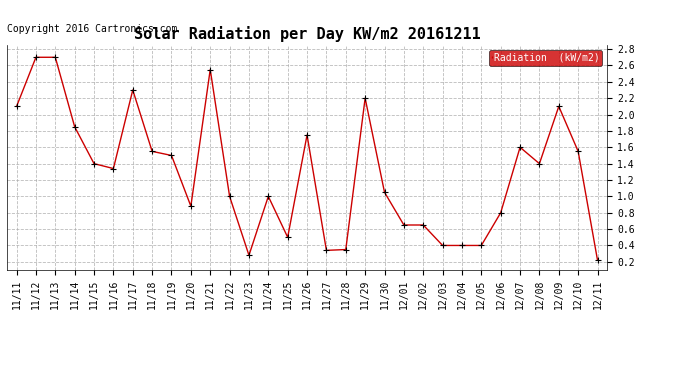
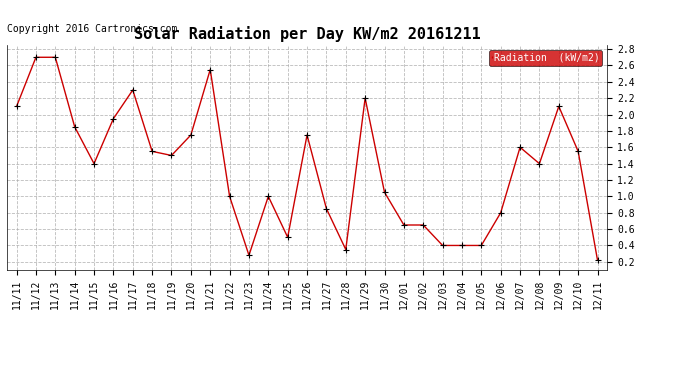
11/16: 1.34 -> 1.95
11/20: 0.88 -> 1.75
11/27: 0.34 -> 0.85
